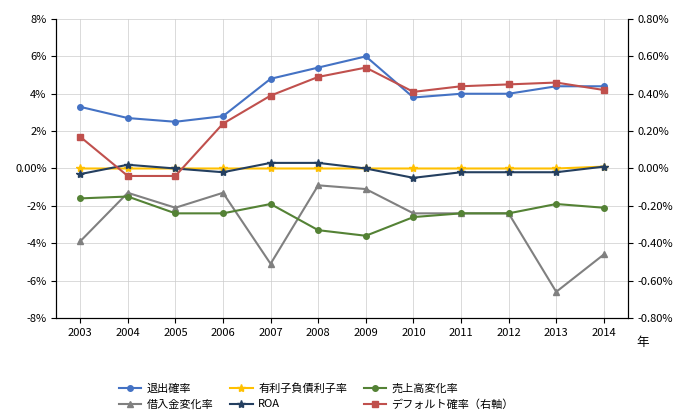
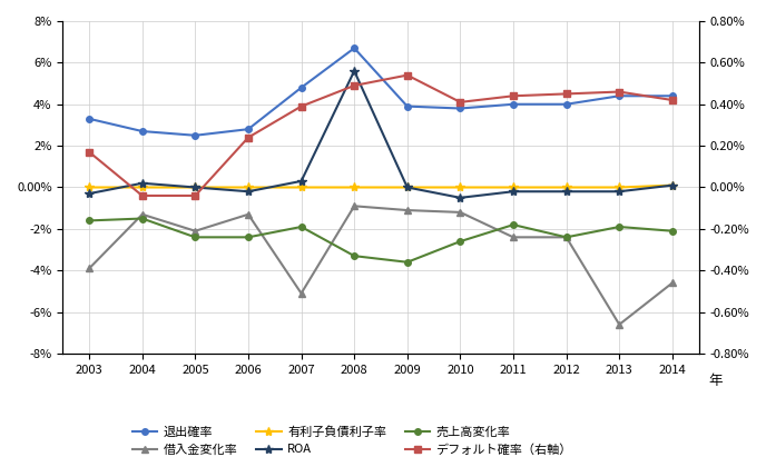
退出確率/2008: 5.4% -> 6.7%
ROA/2008: 0.3% -> 5.6%
退出確率/2009: 6.0% -> 3.9%
借入金変化率/2010: -2.4% -> -1.2%
売上高変化率/2011: -2.4% -> -1.8%
